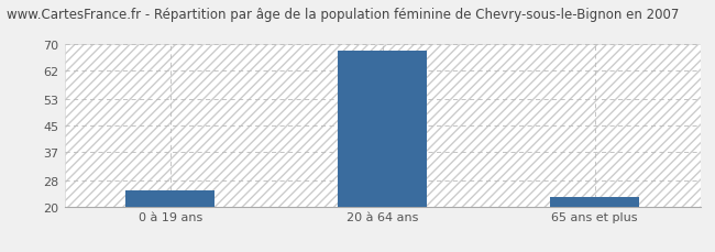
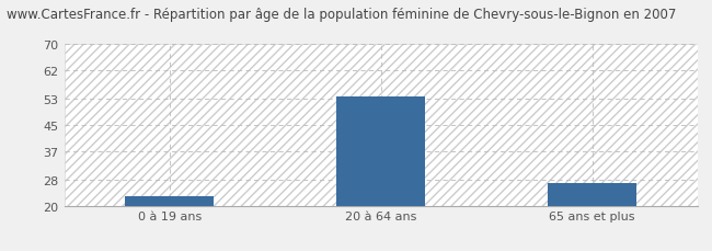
0 à 19 ans: 25 -> 23
20 à 64 ans: 68 -> 54
65 ans et plus: 23 -> 27
